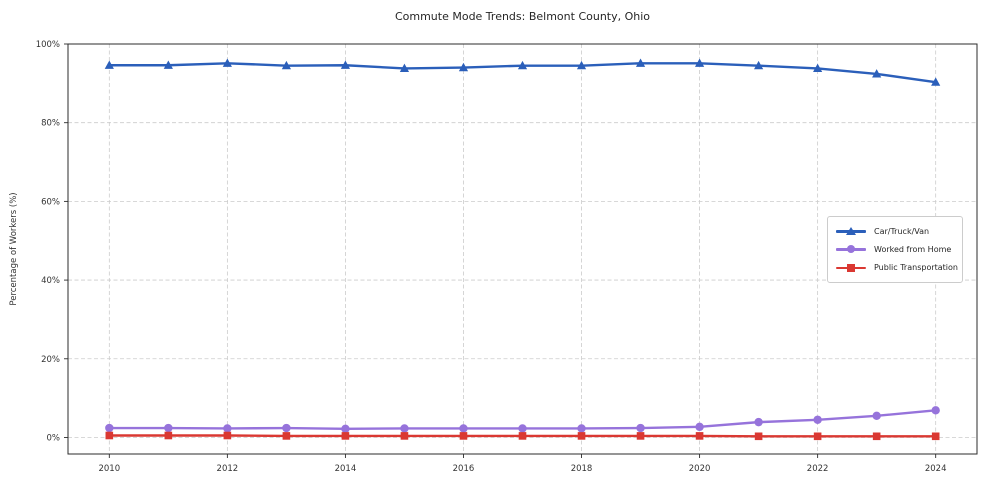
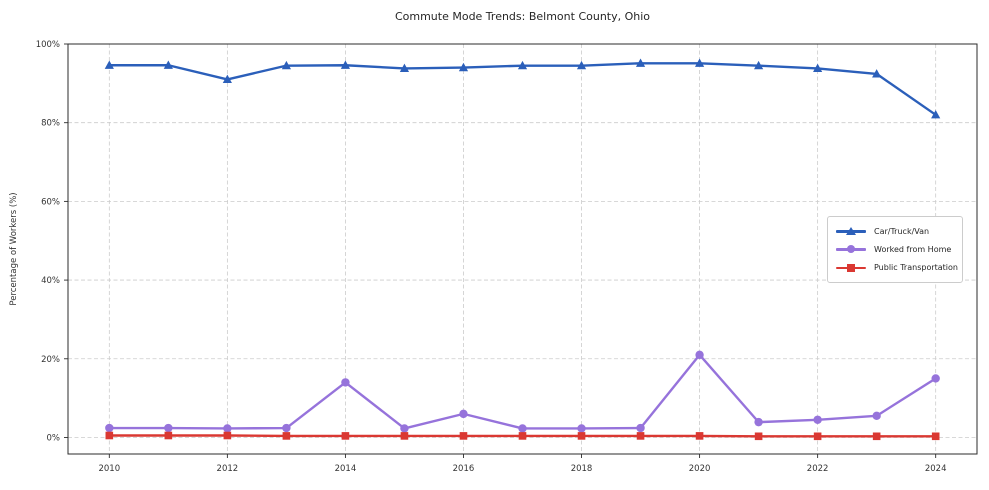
Car/Truck/Van/2012: 95% -> 91%
Worked from Home/2014: 2% -> 14%
Worked from Home/2016: 2% -> 6%
Worked from Home/2020: 3% -> 21%
Car/Truck/Van/2024: 90% -> 82%
Worked from Home/2024: 7% -> 15%
